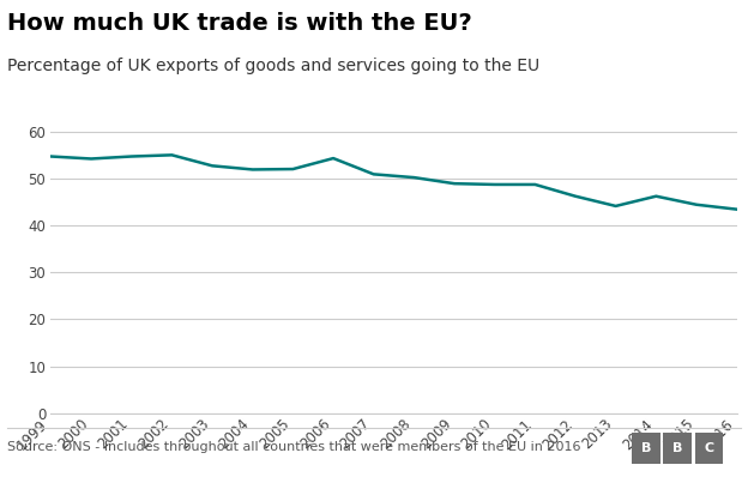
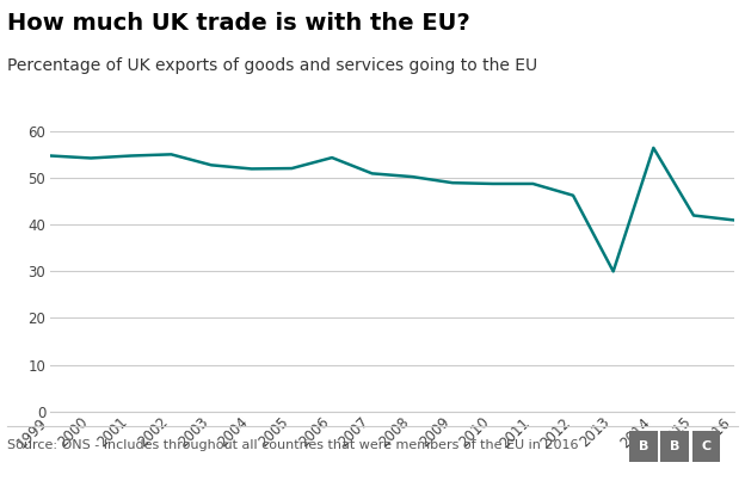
2013: 44.2 -> 30.0
2014: 46.3 -> 56.5
2015: 44.5 -> 42.0
2016: 43.5 -> 41.0
